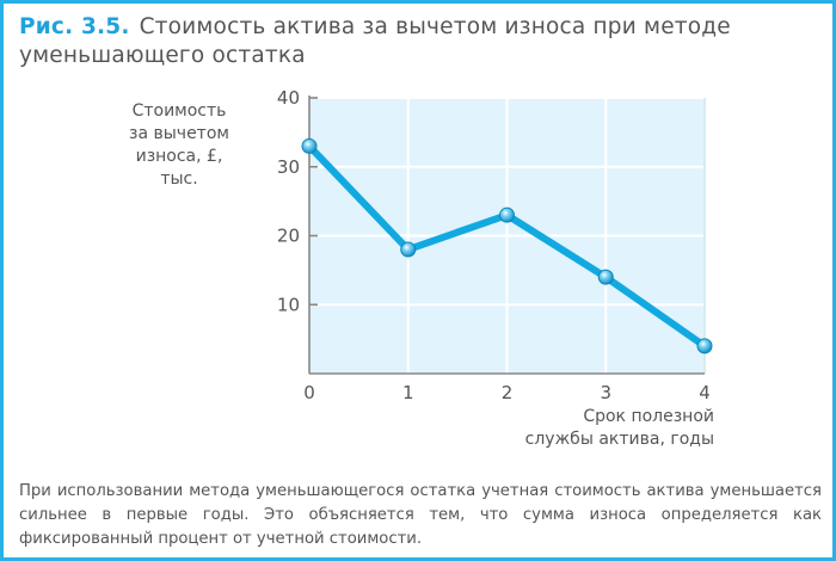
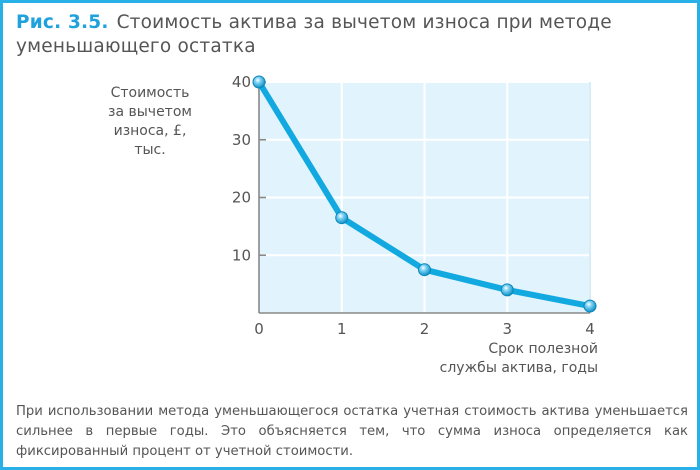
0: 33 -> 40
1: 18 -> 16
2: 23 -> 8
3: 14 -> 4
4: 4 -> 1
